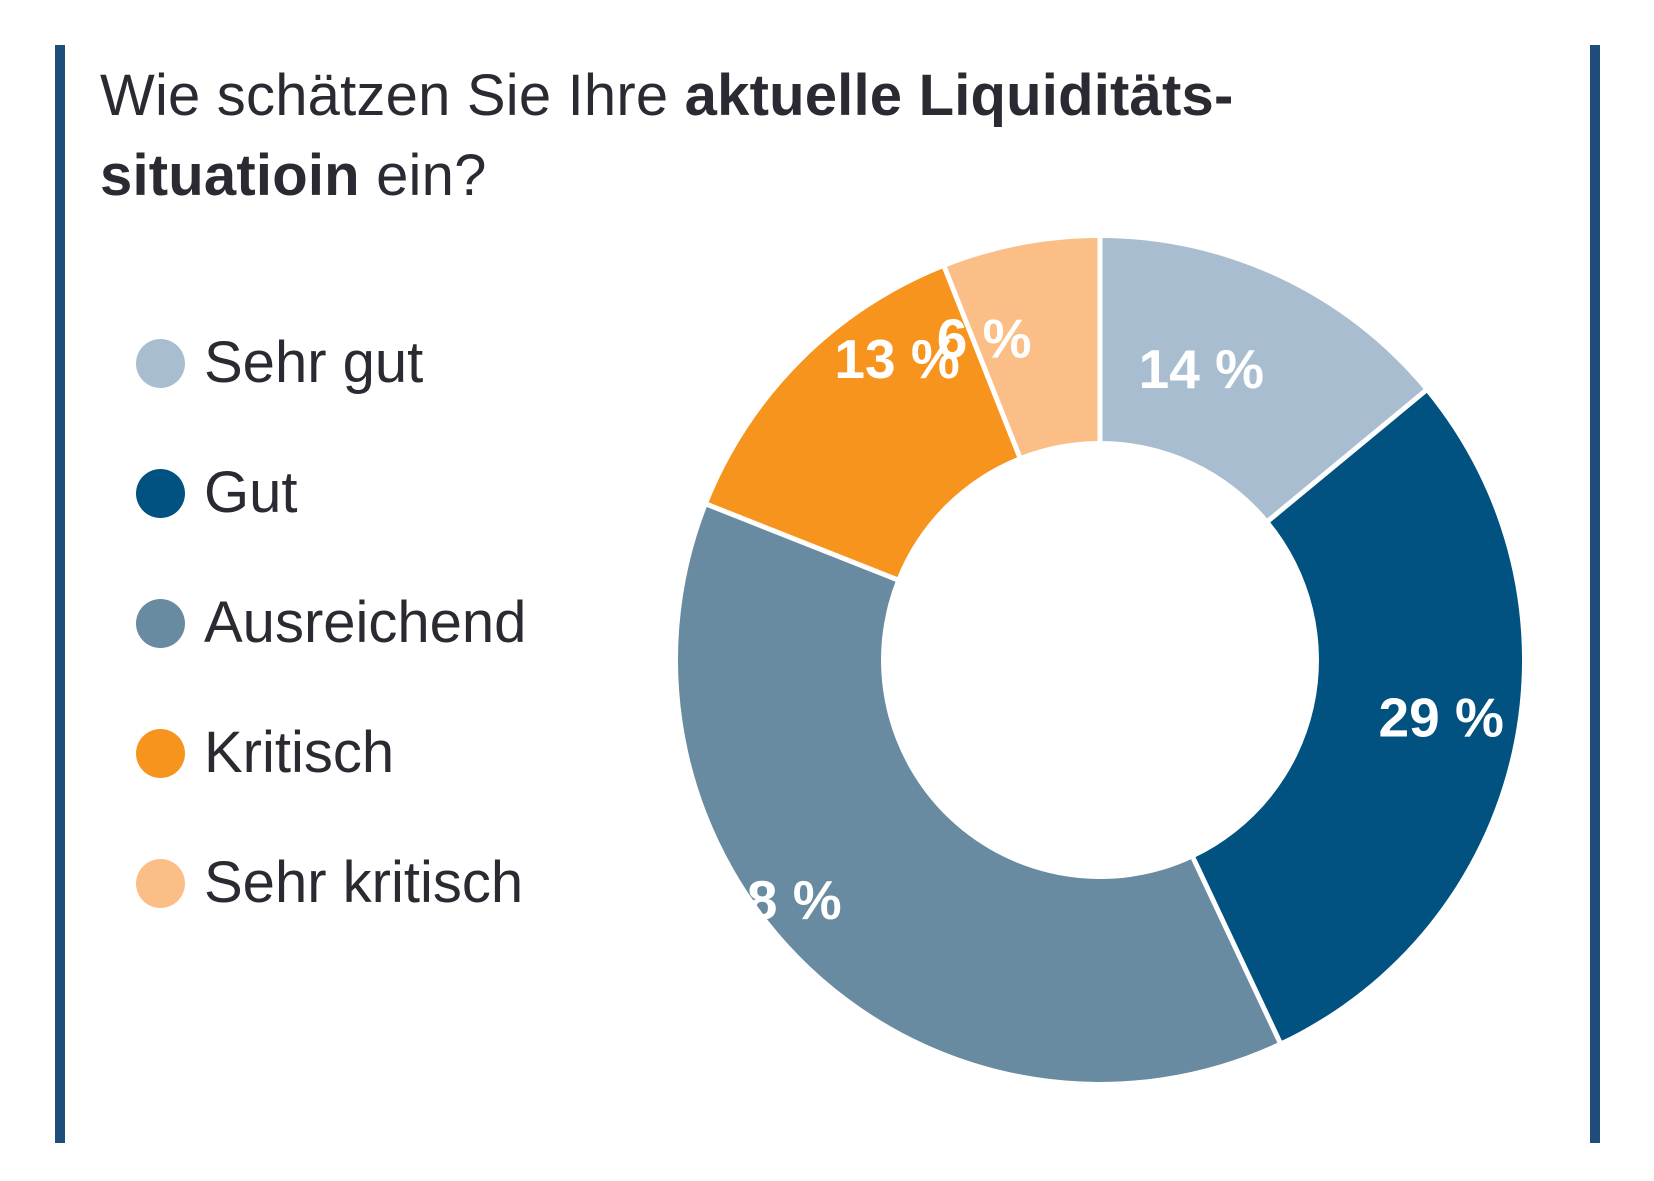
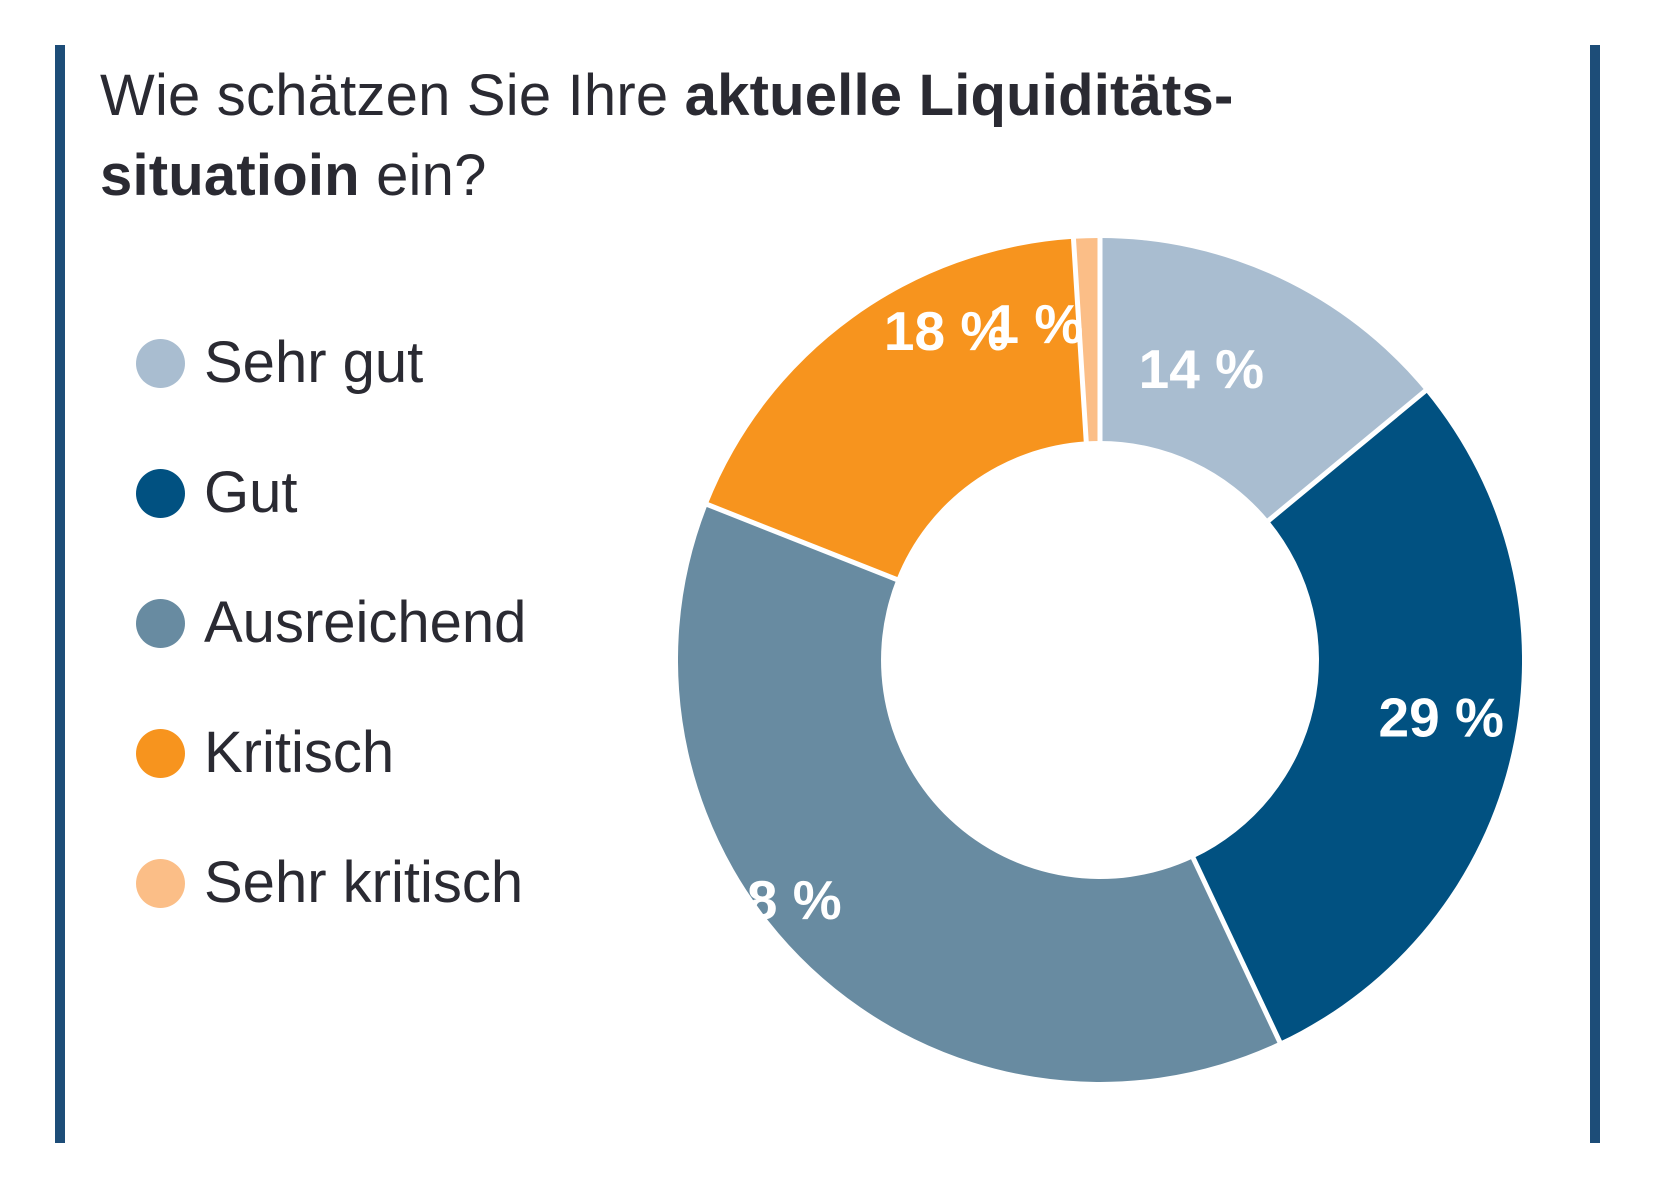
Kritisch: 13 -> 18
Sehr kritisch: 6 -> 1
